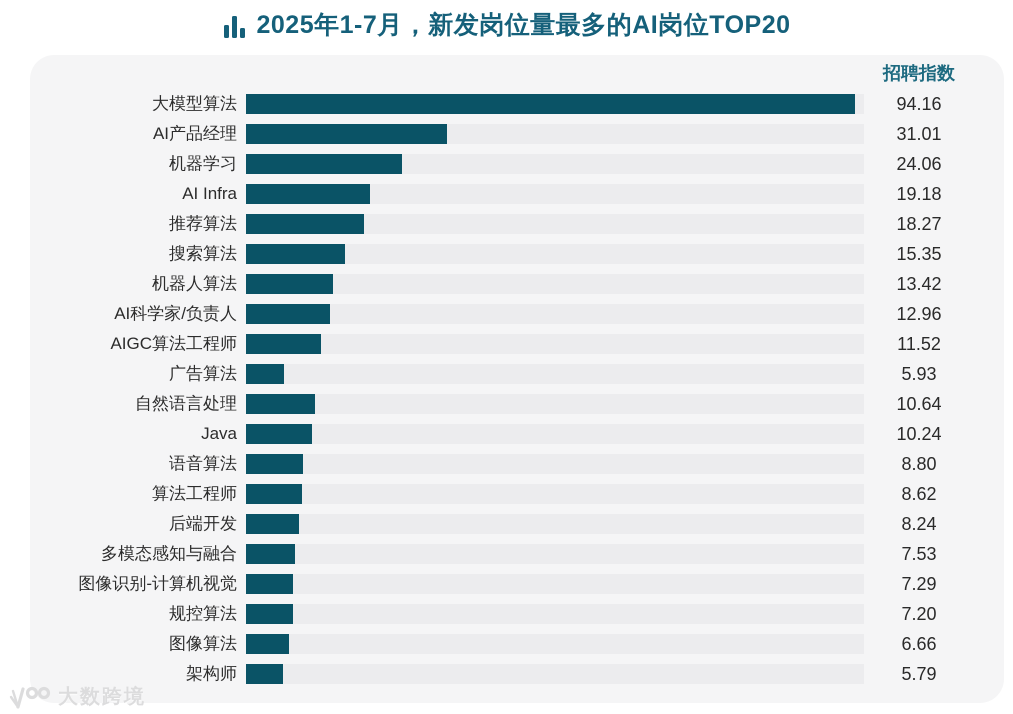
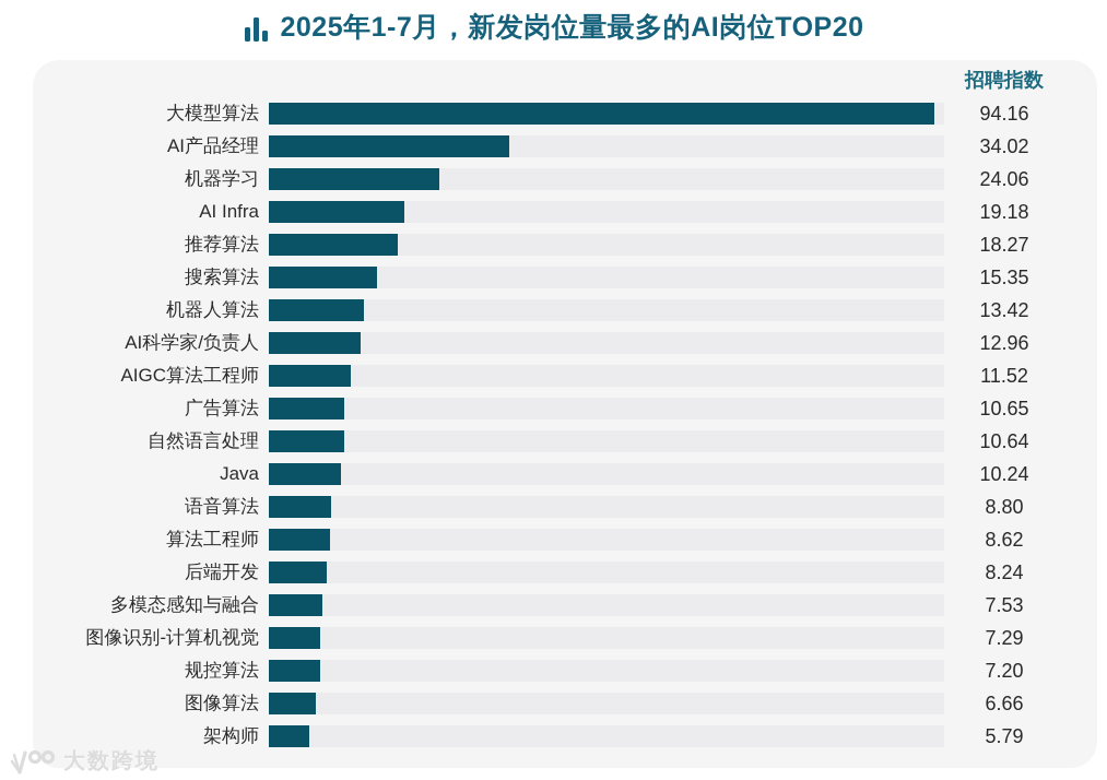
AI产品经理: 31.01 -> 34.02
广告算法: 5.93 -> 10.65
